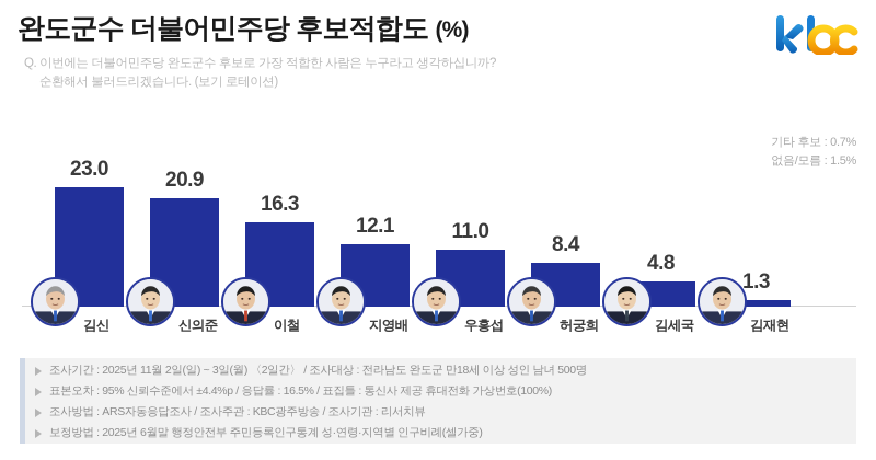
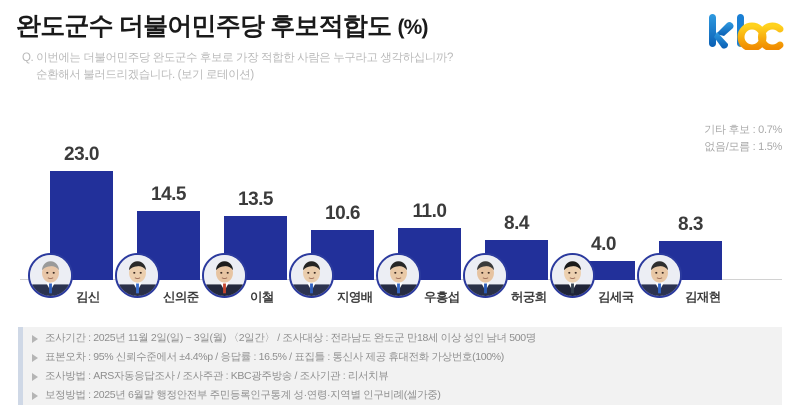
신의준: 20.9 -> 14.5
이철: 16.3 -> 13.5
지영배: 12.1 -> 10.6
김세국: 4.8 -> 4.0
김재현: 1.3 -> 8.3
